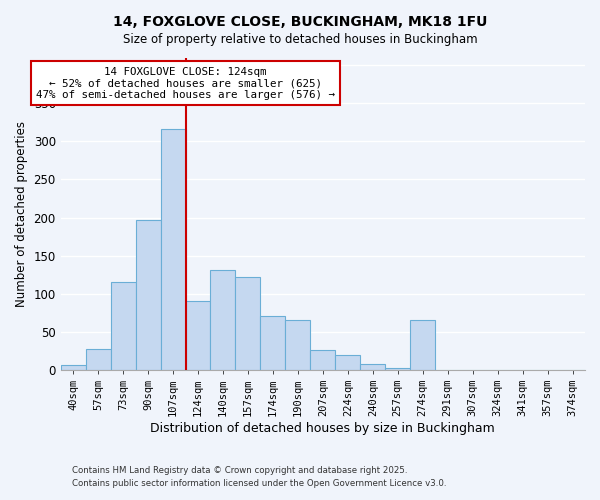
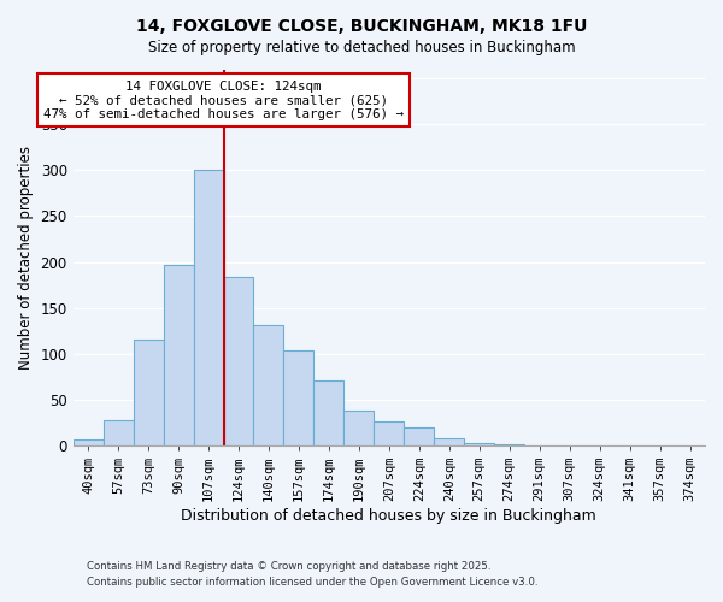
107sqm: 316 -> 300
124sqm: 90 -> 183
157sqm: 122 -> 103
190sqm: 66 -> 38
274sqm: 66 -> 1
